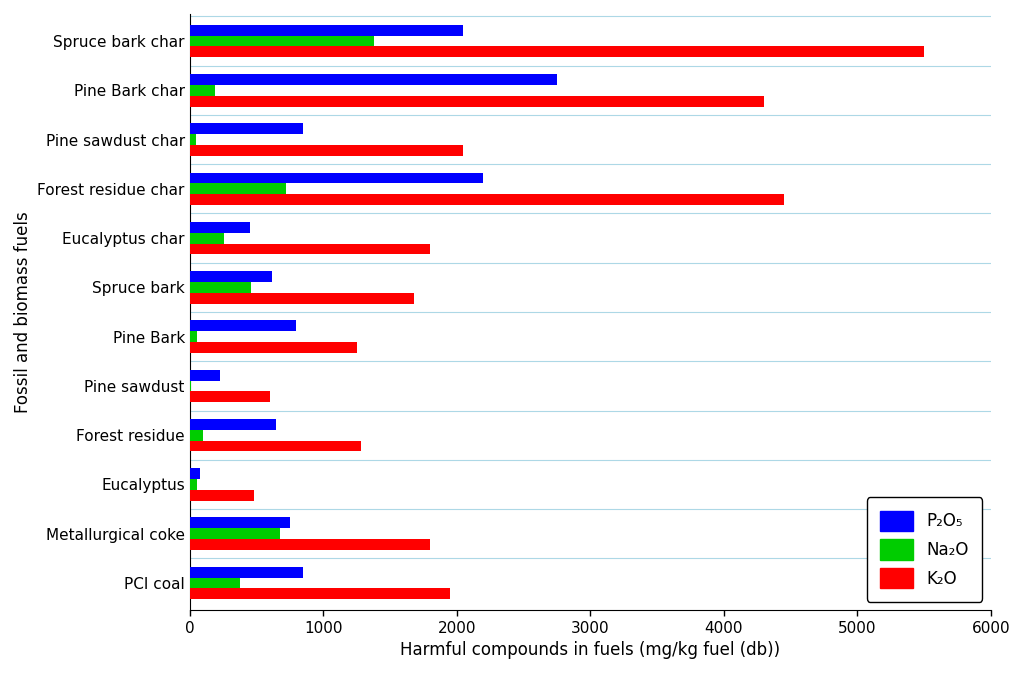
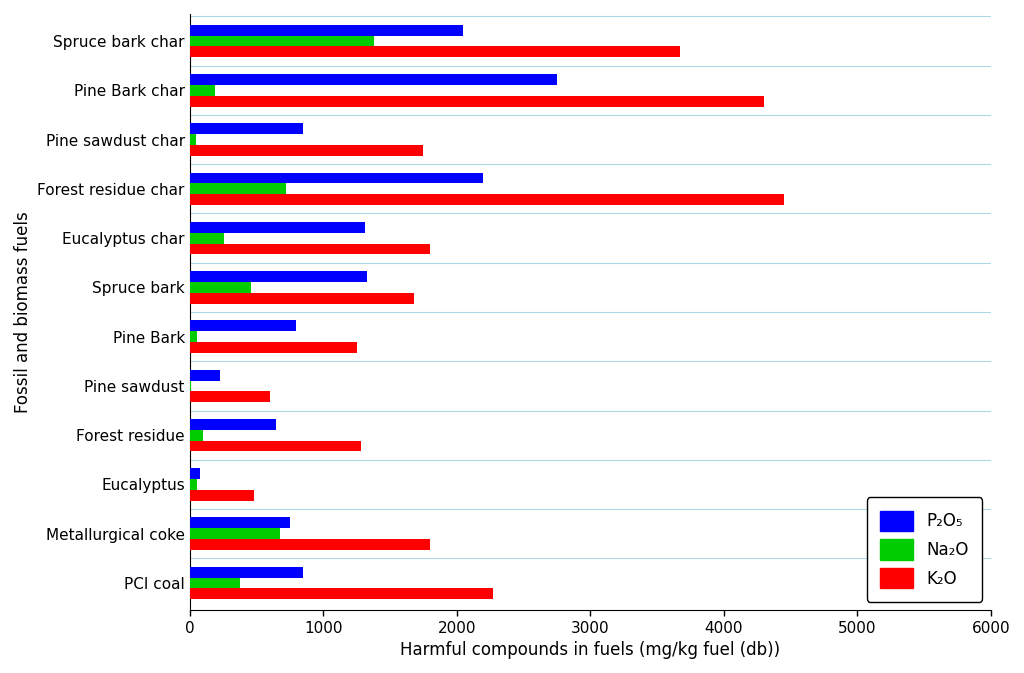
K₂O/Spruce bark char: 5500 -> 3670
K₂O/Pine sawdust char: 2050 -> 1750
P₂O₅/Eucalyptus char: 450 -> 1310
P₂O₅/Spruce bark: 620 -> 1330
K₂O/PCI coal: 1950 -> 2270
